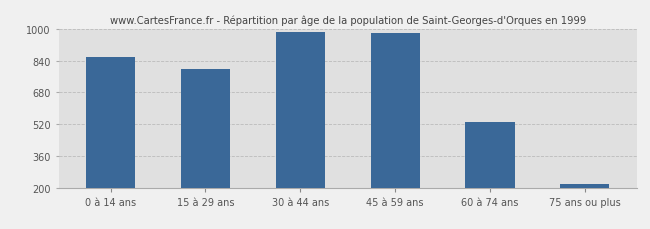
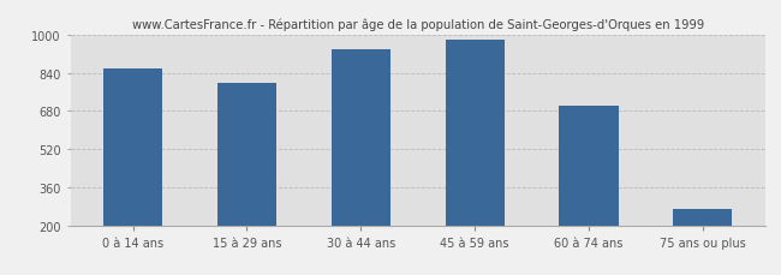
30 à 44 ans: 980 -> 940
60 à 74 ans: 530 -> 700
75 ans ou plus: 220 -> 270
